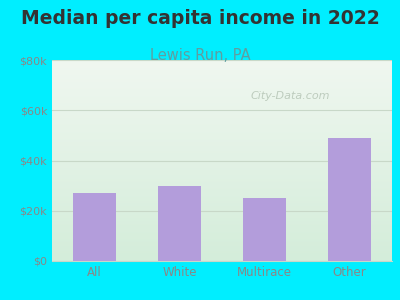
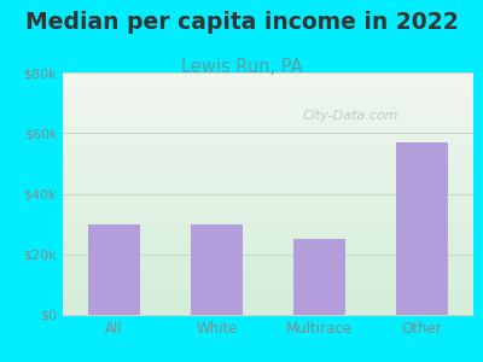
All: $27k -> $30k
Other: $49k -> $57k
